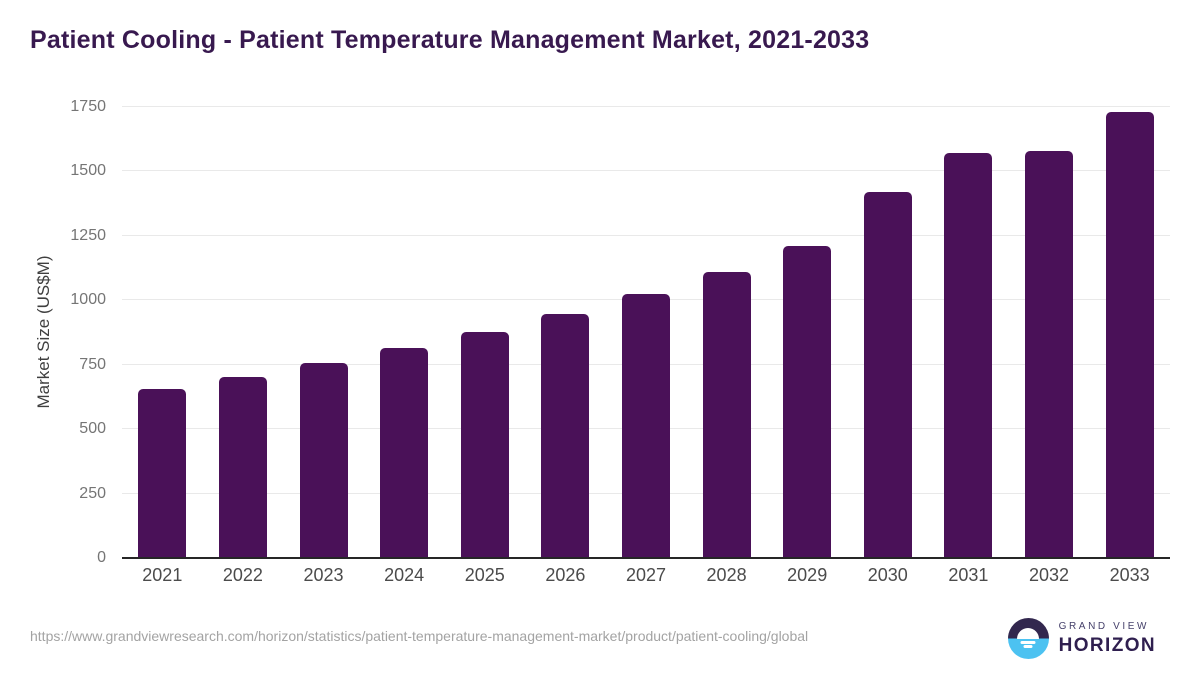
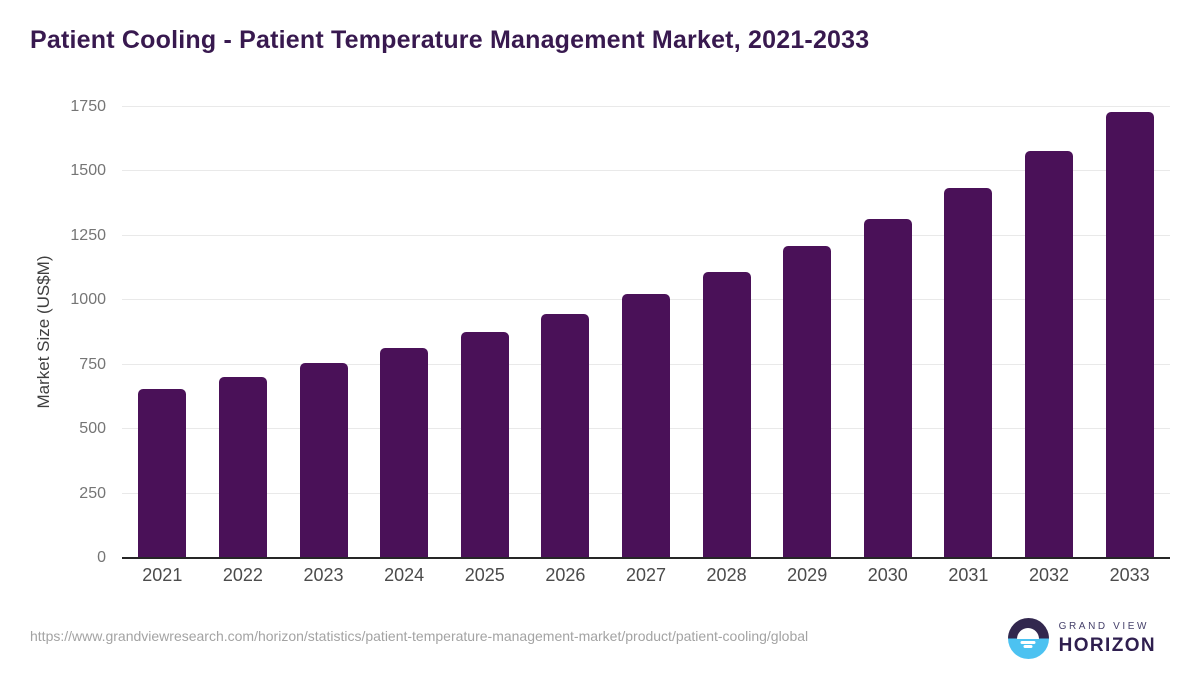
2030: 1420 -> 1320
2031: 1570 -> 1440
